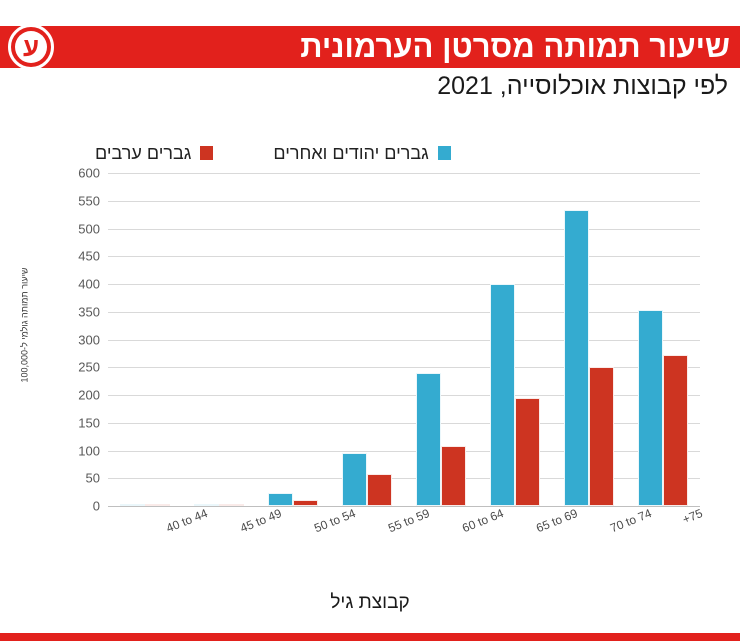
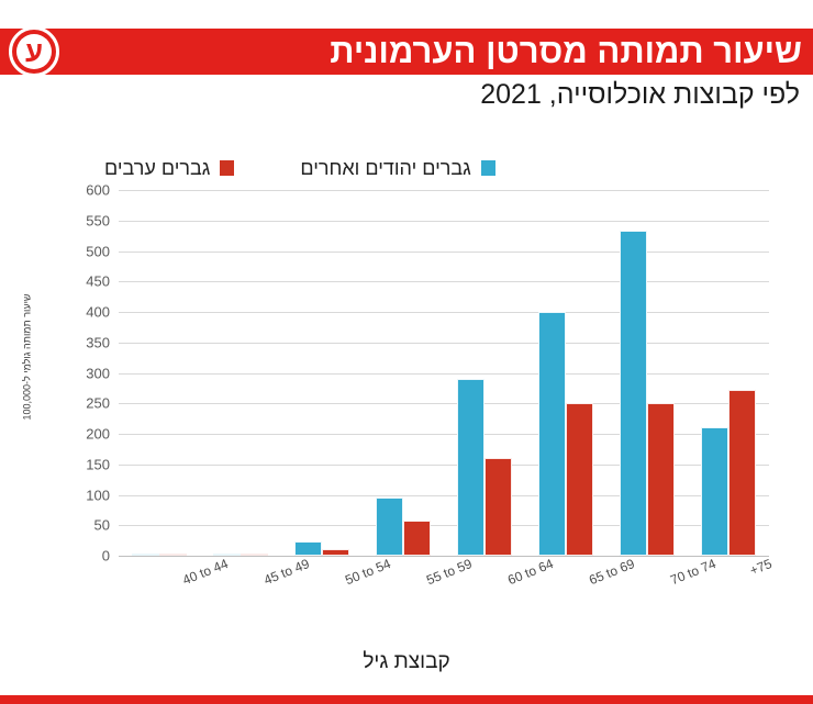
גברים יהודים ואחרים/60 to 64: 240 -> 290
גברים ערבים/60 to 64: 110 -> 160
גברים ערבים/65 to 69: 190 -> 250
גברים יהודים ואחרים/+75: 350 -> 210
